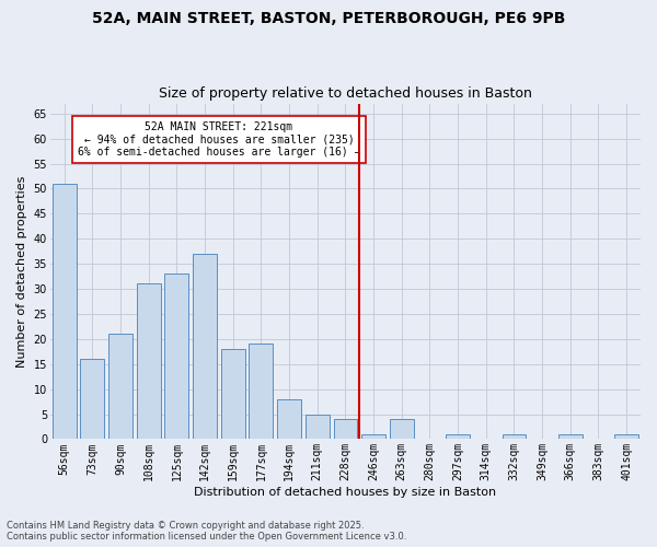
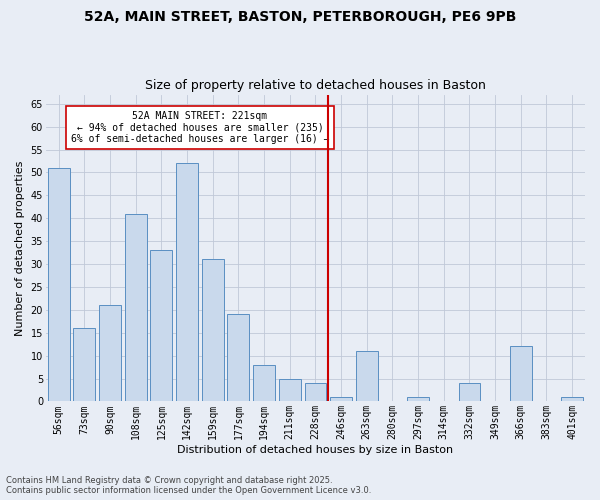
108sqm: 31 -> 41
142sqm: 37 -> 52
159sqm: 18 -> 31
263sqm: 4 -> 11
332sqm: 1 -> 4
366sqm: 1 -> 12
